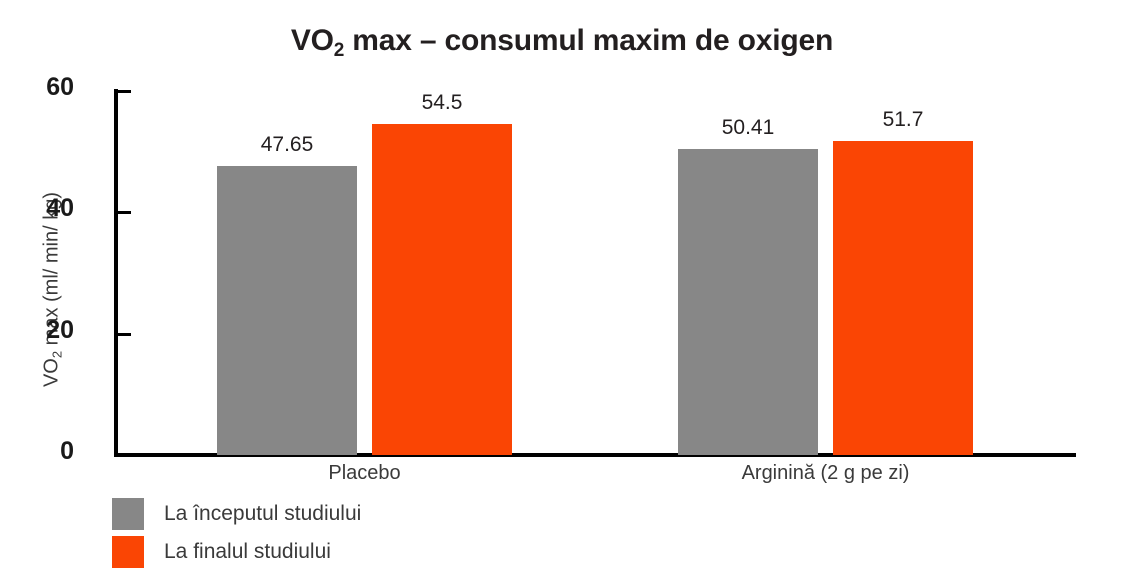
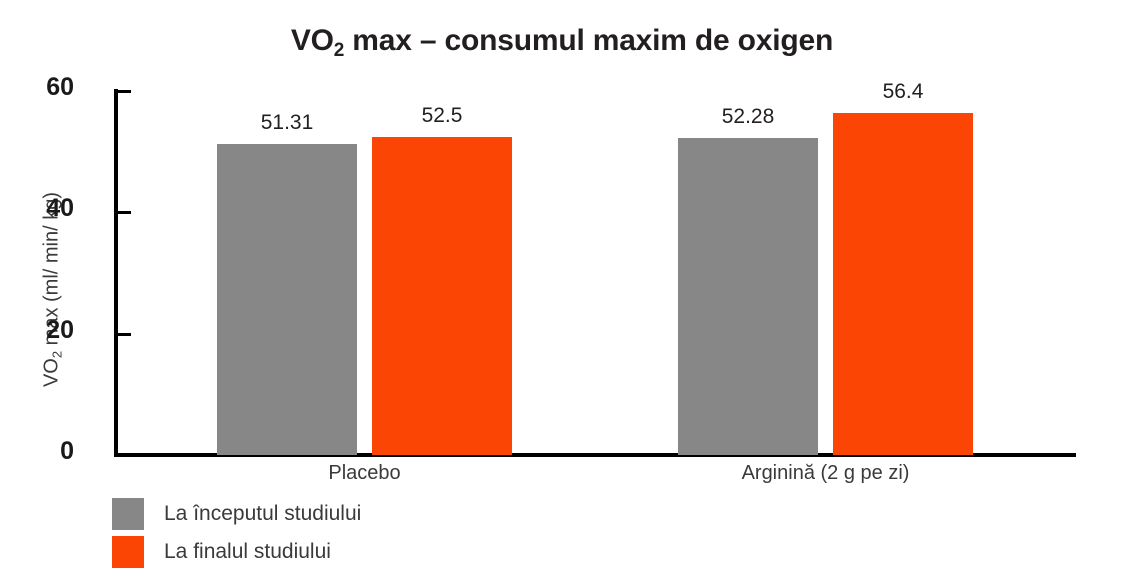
La începutul studiului/Placebo: 47.65 -> 51.31
La finalul studiului/Placebo: 54.5 -> 52.5
La începutul studiului/Arginină (2 g pe zi): 50.41 -> 52.28
La finalul studiului/Arginină (2 g pe zi): 51.7 -> 56.4
